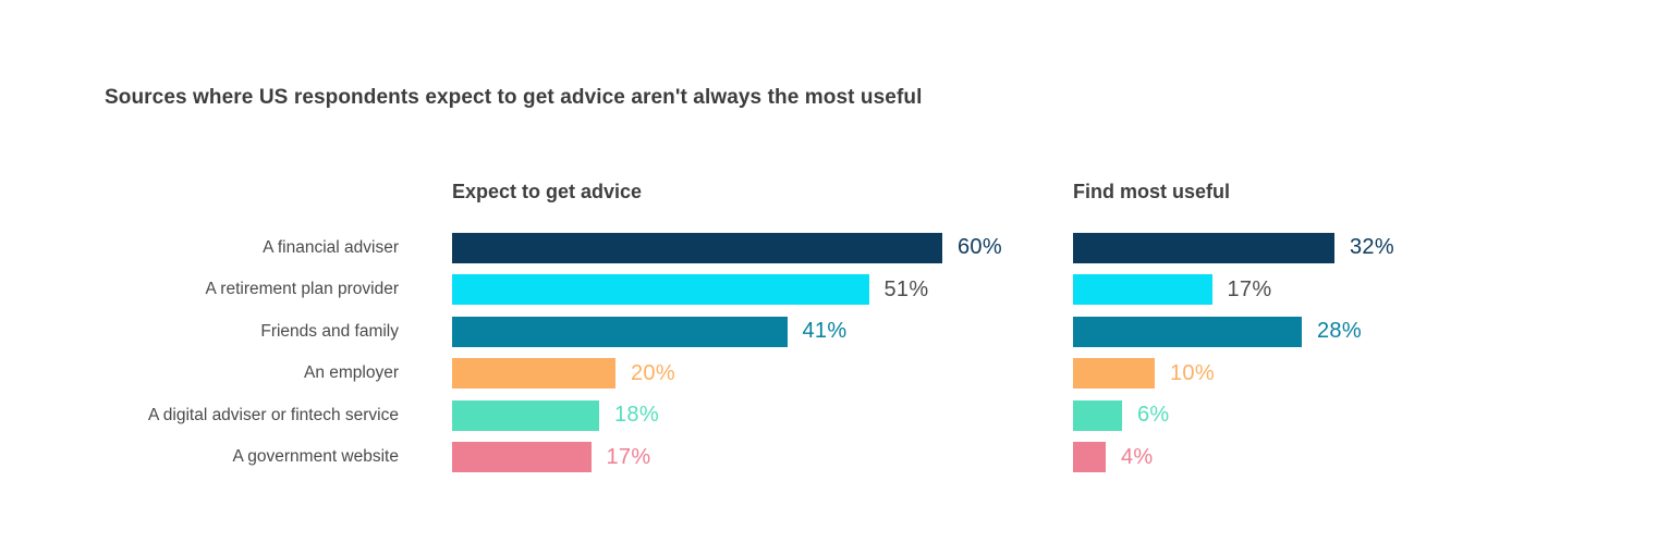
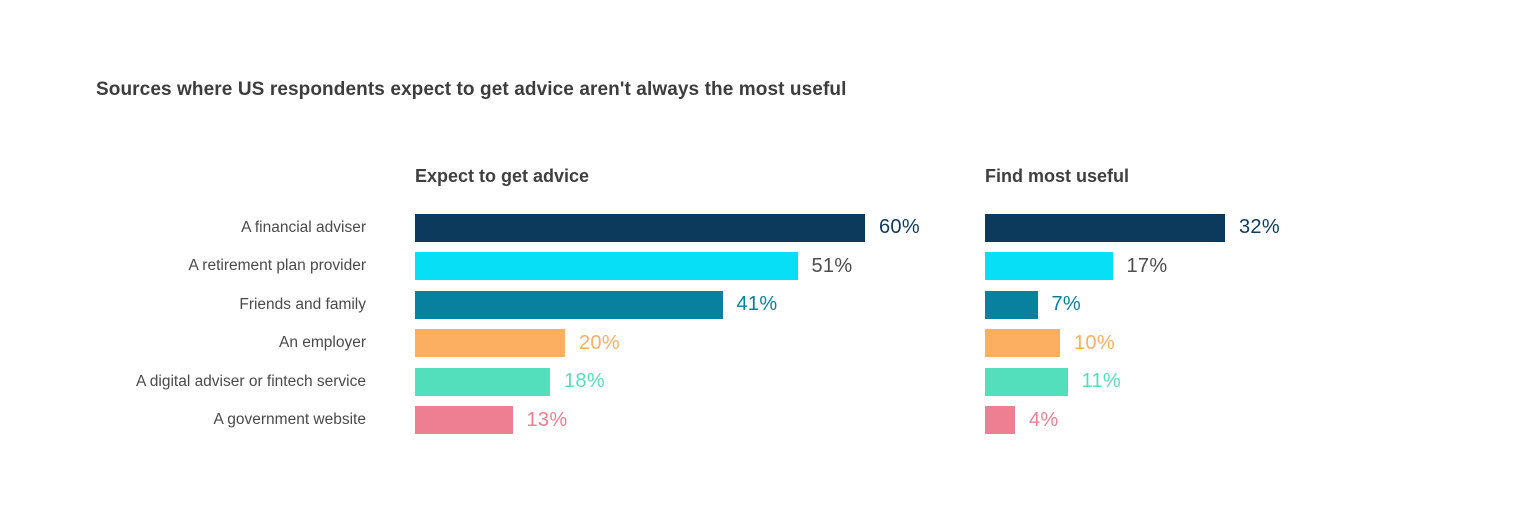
Find most useful/Friends and family: 28% -> 7%
Find most useful/A digital adviser or fintech service: 6% -> 11%
Expect to get advice/A government website: 17% -> 13%
